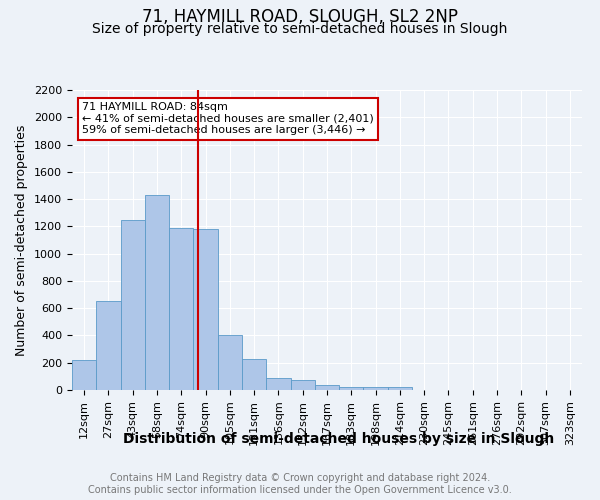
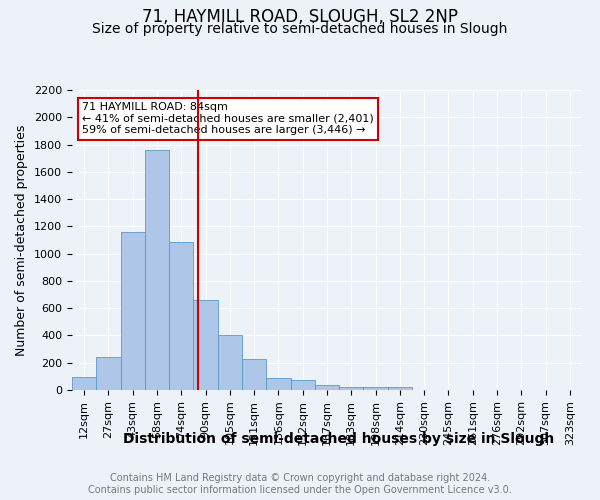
12sqm: 220 -> 100
27sqm: 650 -> 240
43sqm: 1250 -> 1160
58sqm: 1430 -> 1760
74sqm: 1190 -> 1080
90sqm: 1180 -> 660
